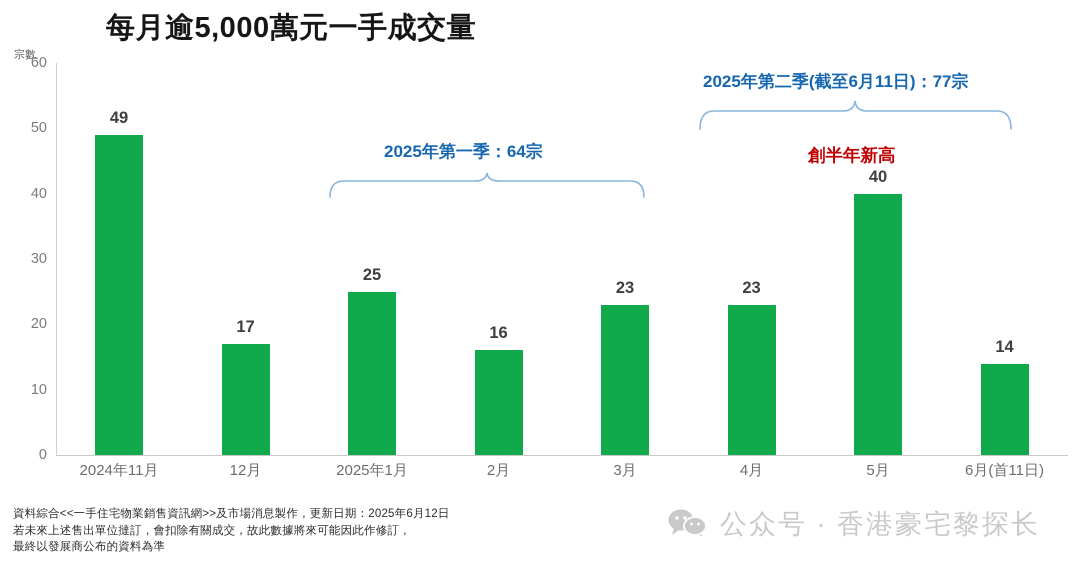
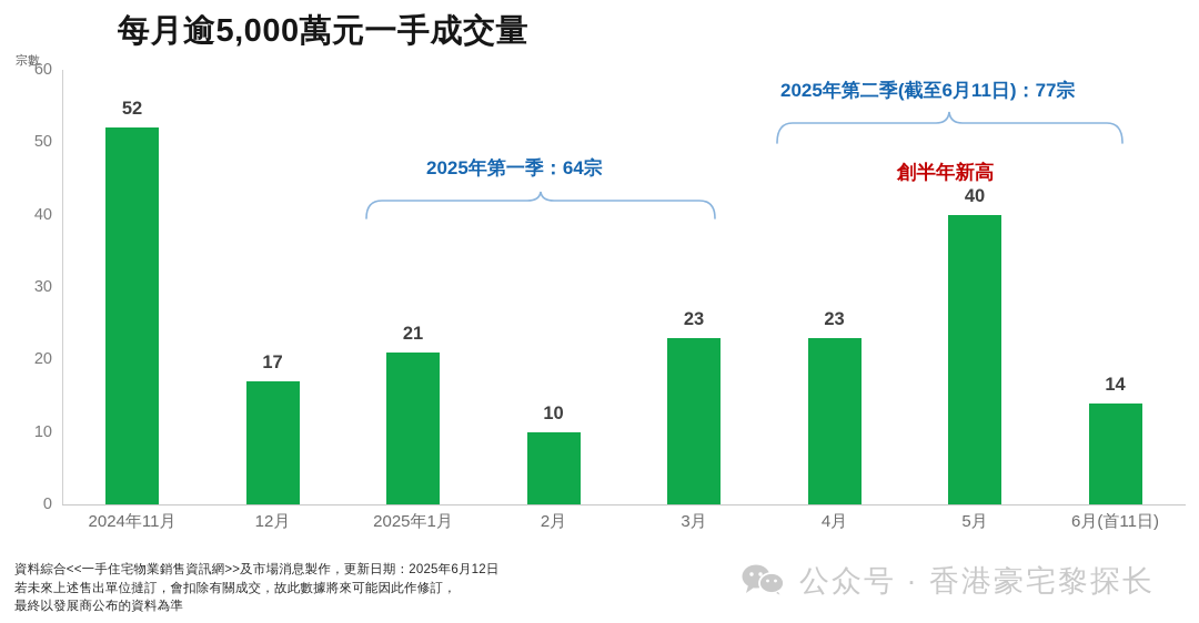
2024年11月: 49 -> 52
2025年1月: 25 -> 21
2月: 16 -> 10
